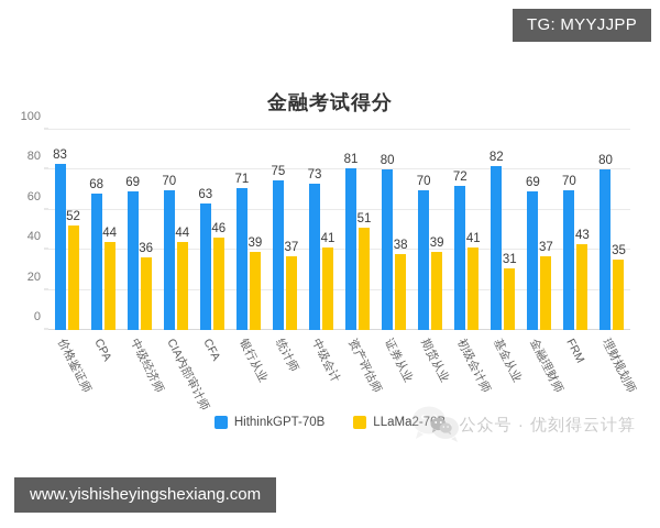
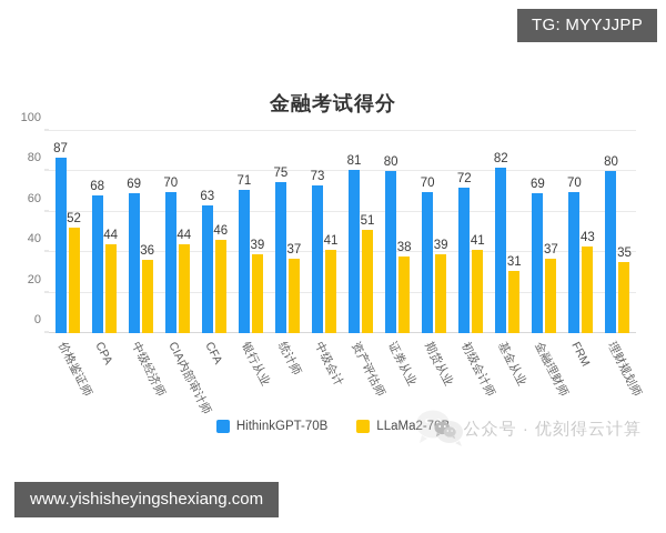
HithinkGPT-70B/价格鉴证师: 83 -> 87
